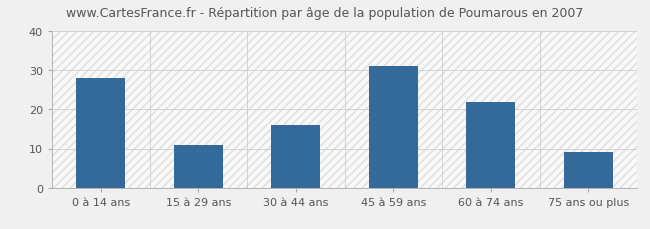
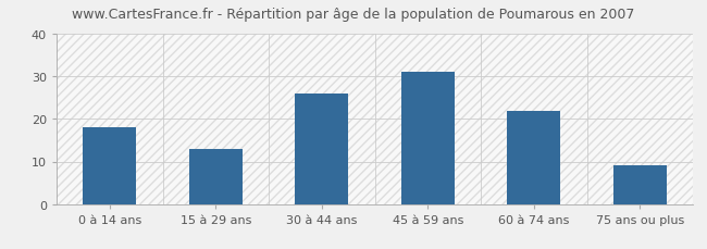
0 à 14 ans: 28 -> 18
15 à 29 ans: 11 -> 13
30 à 44 ans: 16 -> 26
